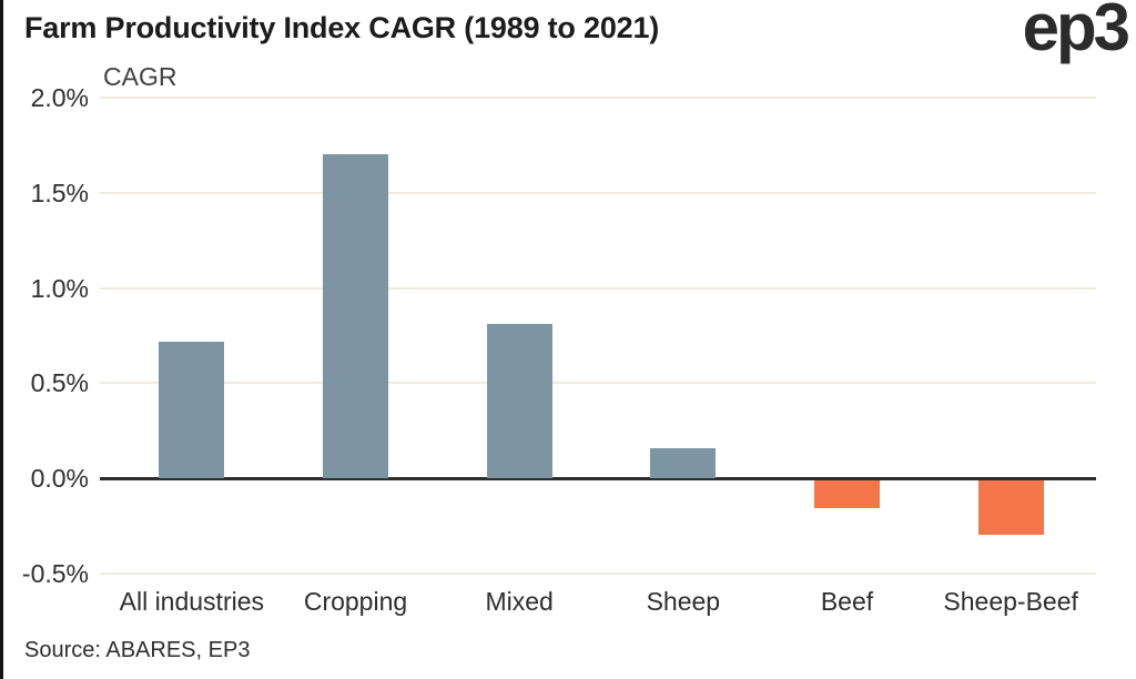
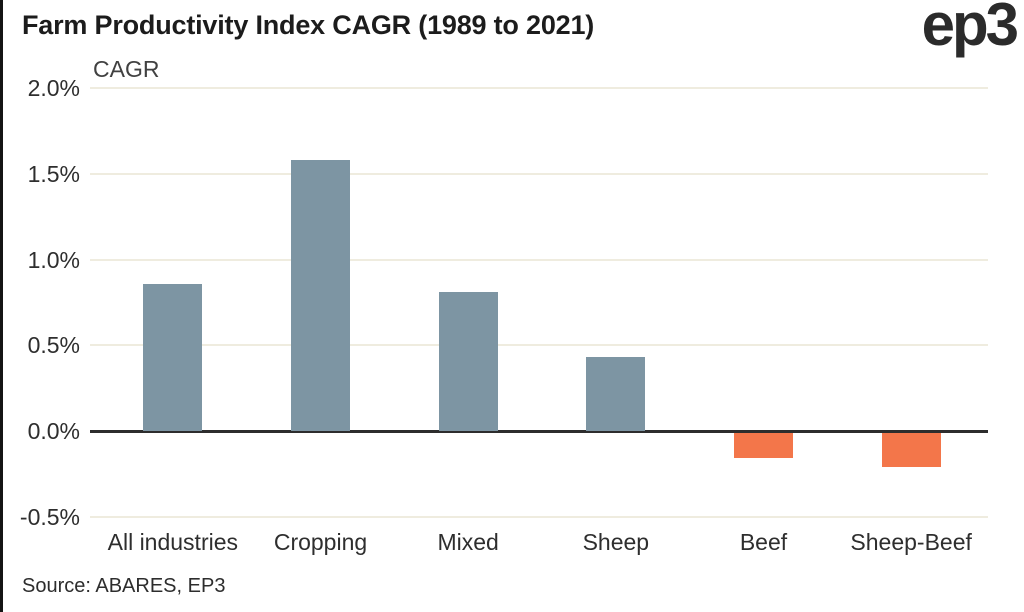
All industries: 0.72% -> 0.86%
Cropping: 1.70% -> 1.58%
Sheep: 0.16% -> 0.43%
Sheep-Beef: -0.29% -> -0.20%
